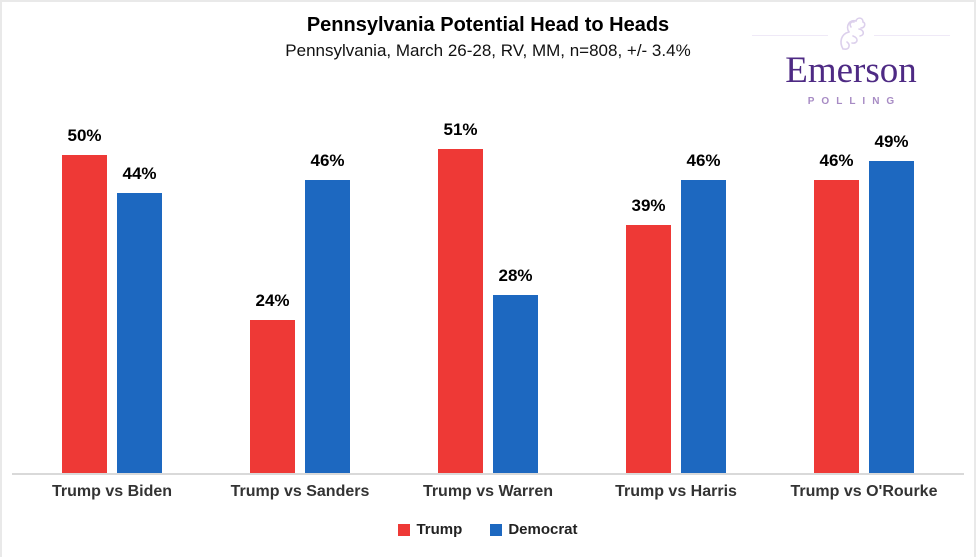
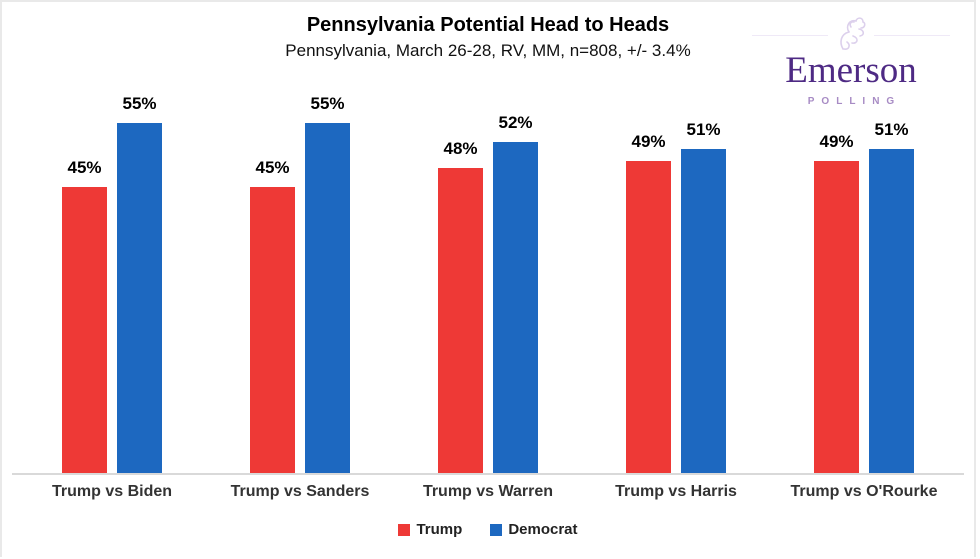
Trump/Trump vs Biden: 50% -> 45%
Democrat/Trump vs Biden: 44% -> 55%
Trump/Trump vs Sanders: 24% -> 45%
Democrat/Trump vs Sanders: 46% -> 55%
Trump/Trump vs Warren: 51% -> 48%
Democrat/Trump vs Warren: 28% -> 52%
Trump/Trump vs Harris: 39% -> 49%
Democrat/Trump vs Harris: 46% -> 51%
Trump/Trump vs O'Rourke: 46% -> 49%
Democrat/Trump vs O'Rourke: 49% -> 51%
